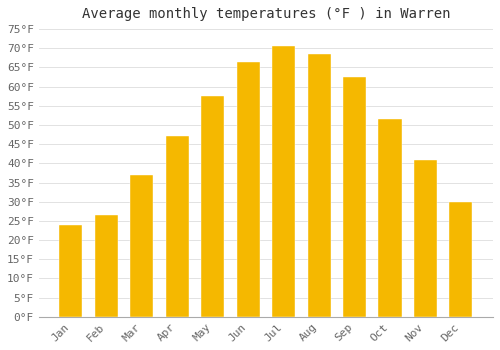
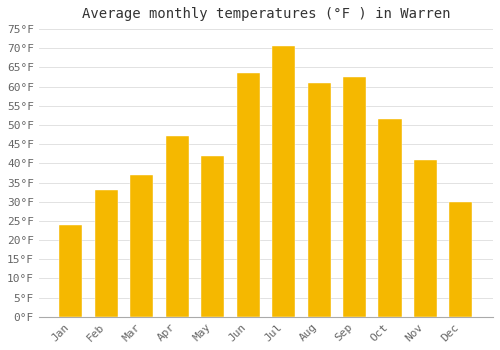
Feb: 26.5°F -> 33.0°F
May: 57.5°F -> 42.0°F
Jun: 66.5°F -> 63.5°F
Aug: 68.5°F -> 61.0°F
